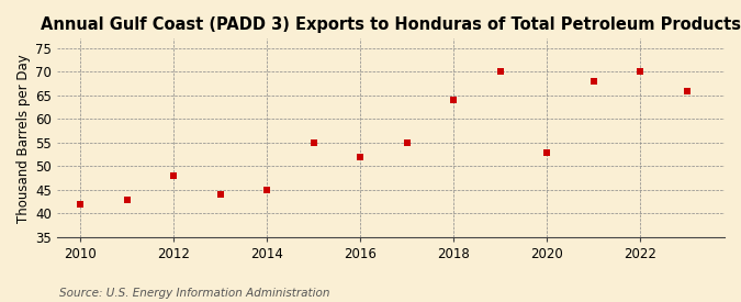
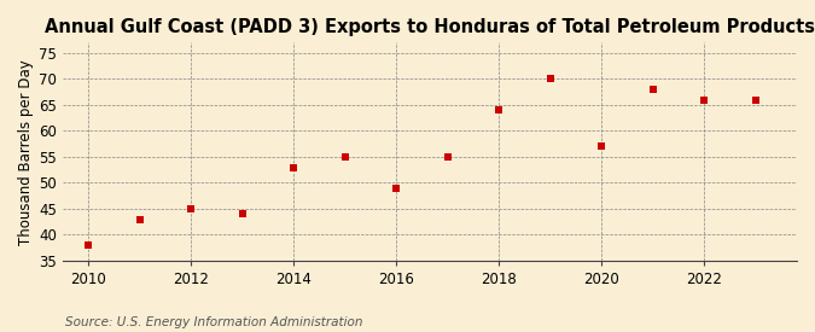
2010: 42 -> 38
2012: 48 -> 45
2014: 45 -> 53
2016: 52 -> 49
2020: 53 -> 57
2022: 70 -> 66
